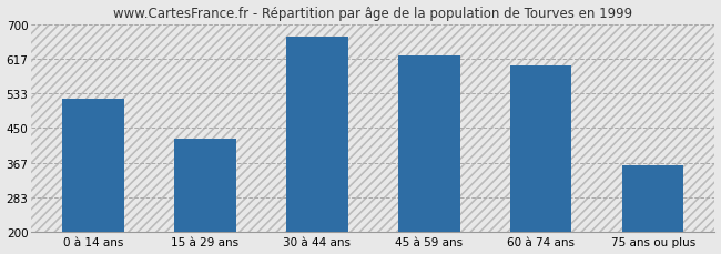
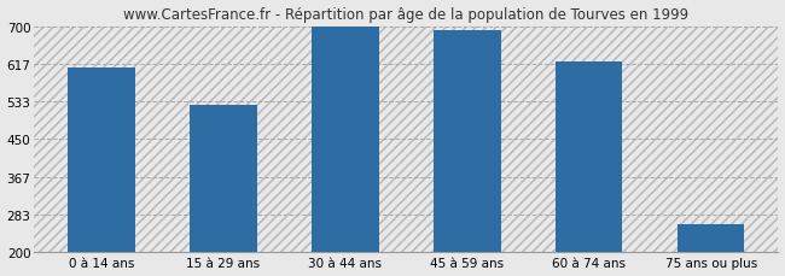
0 à 14 ans: 520 -> 608
15 à 29 ans: 425 -> 525
30 à 44 ans: 670 -> 700
45 à 59 ans: 625 -> 690
60 à 74 ans: 600 -> 622
75 ans ou plus: 360 -> 262
